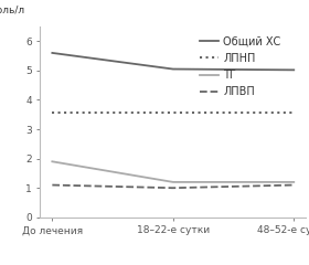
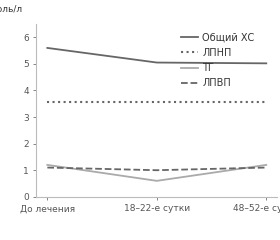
ТГ/До лечения: 1.9 -> 1.2
ТГ/18–22-е сутки: 1.2 -> 0.6
